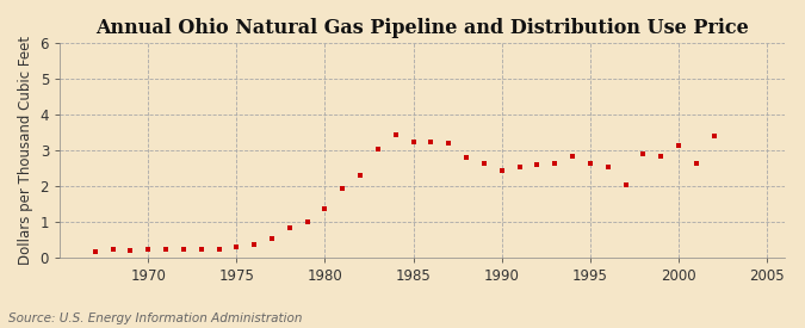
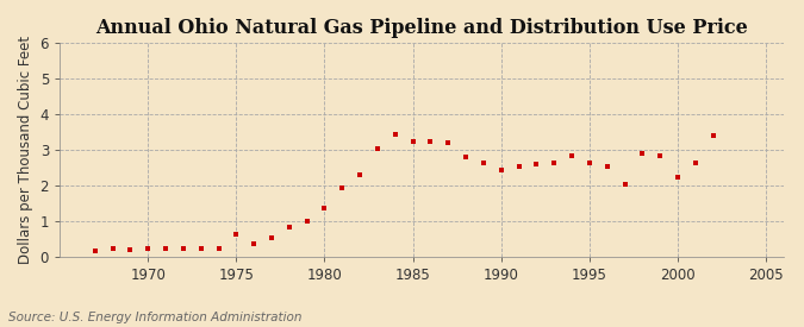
1975: 0.30 -> 0.65
2000: 3.15 -> 2.25
